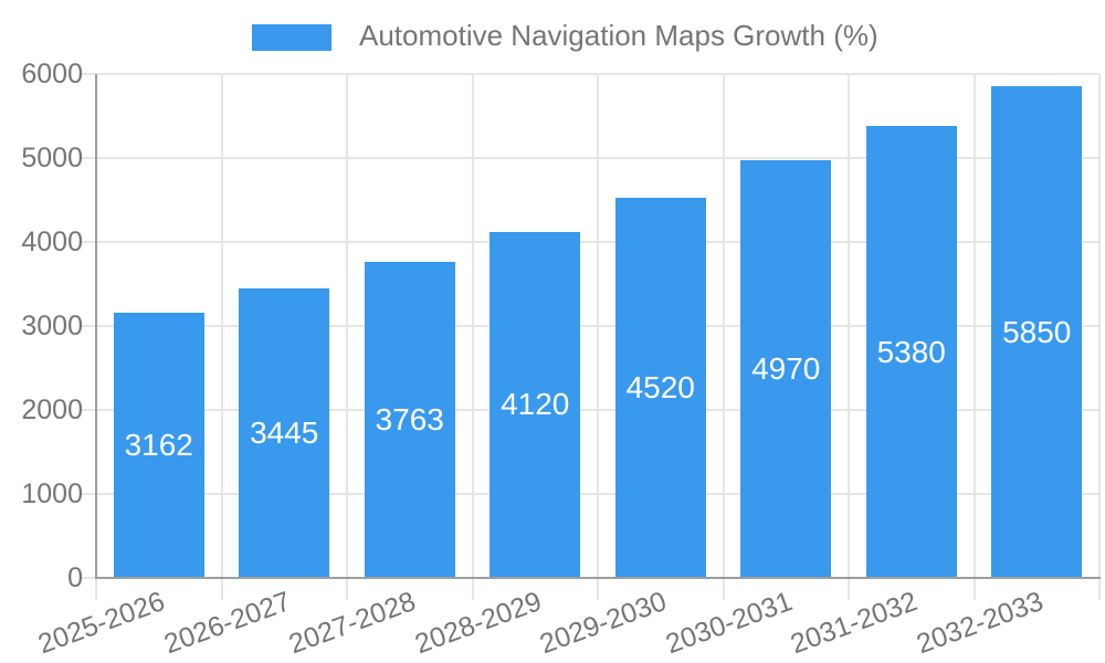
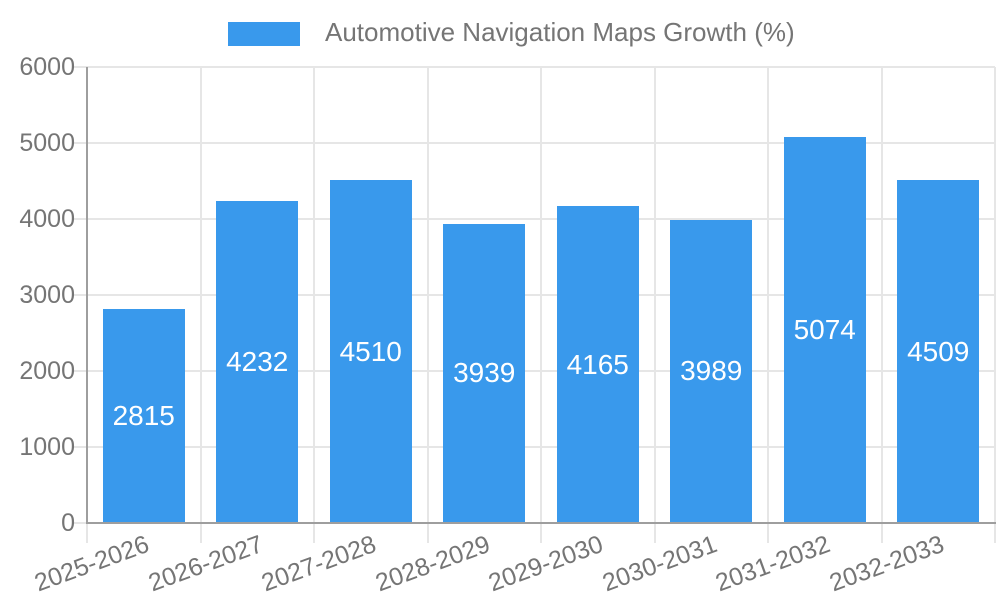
2025-2026: 3162 -> 2815
2026-2027: 3445 -> 4232
2027-2028: 3763 -> 4510
2028-2029: 4120 -> 3939
2029-2030: 4520 -> 4165
2030-2031: 4970 -> 3989
2031-2032: 5380 -> 5074
2032-2033: 5850 -> 4509
